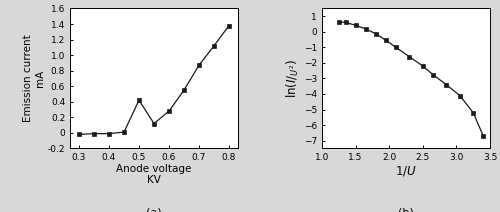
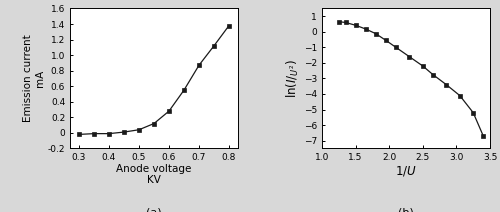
0.5: 0.42 -> 0.04
